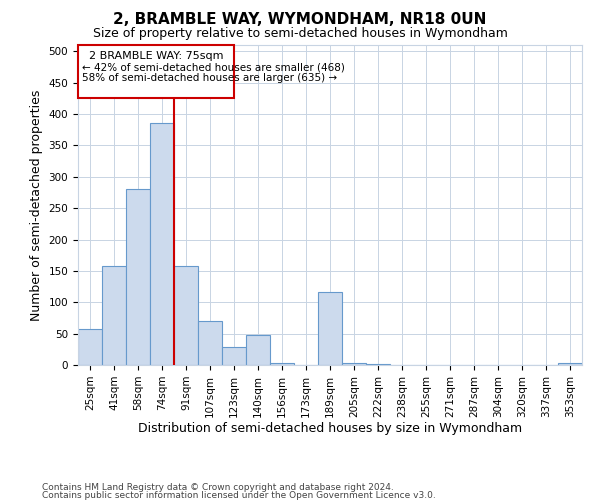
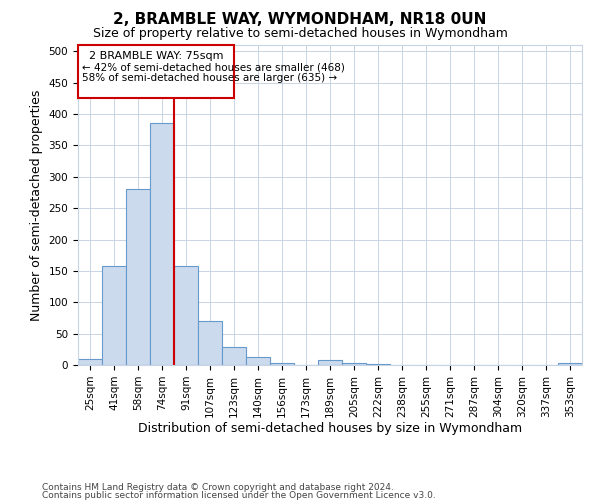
25sqm: 58 -> 10
140sqm: 48 -> 13
189sqm: 116 -> 8
